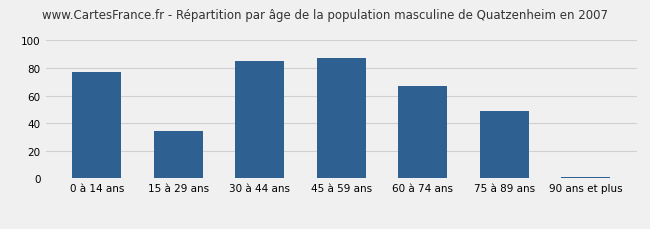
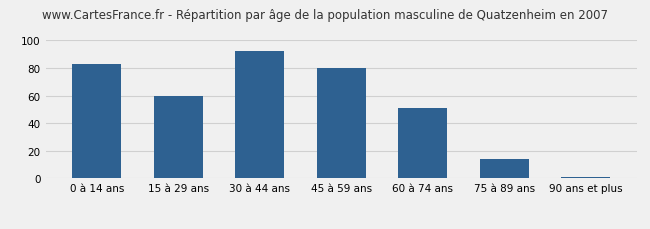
0 à 14 ans: 77 -> 83
15 à 29 ans: 34 -> 60
30 à 44 ans: 85 -> 92
45 à 59 ans: 87 -> 80
60 à 74 ans: 67 -> 51
75 à 89 ans: 49 -> 14
